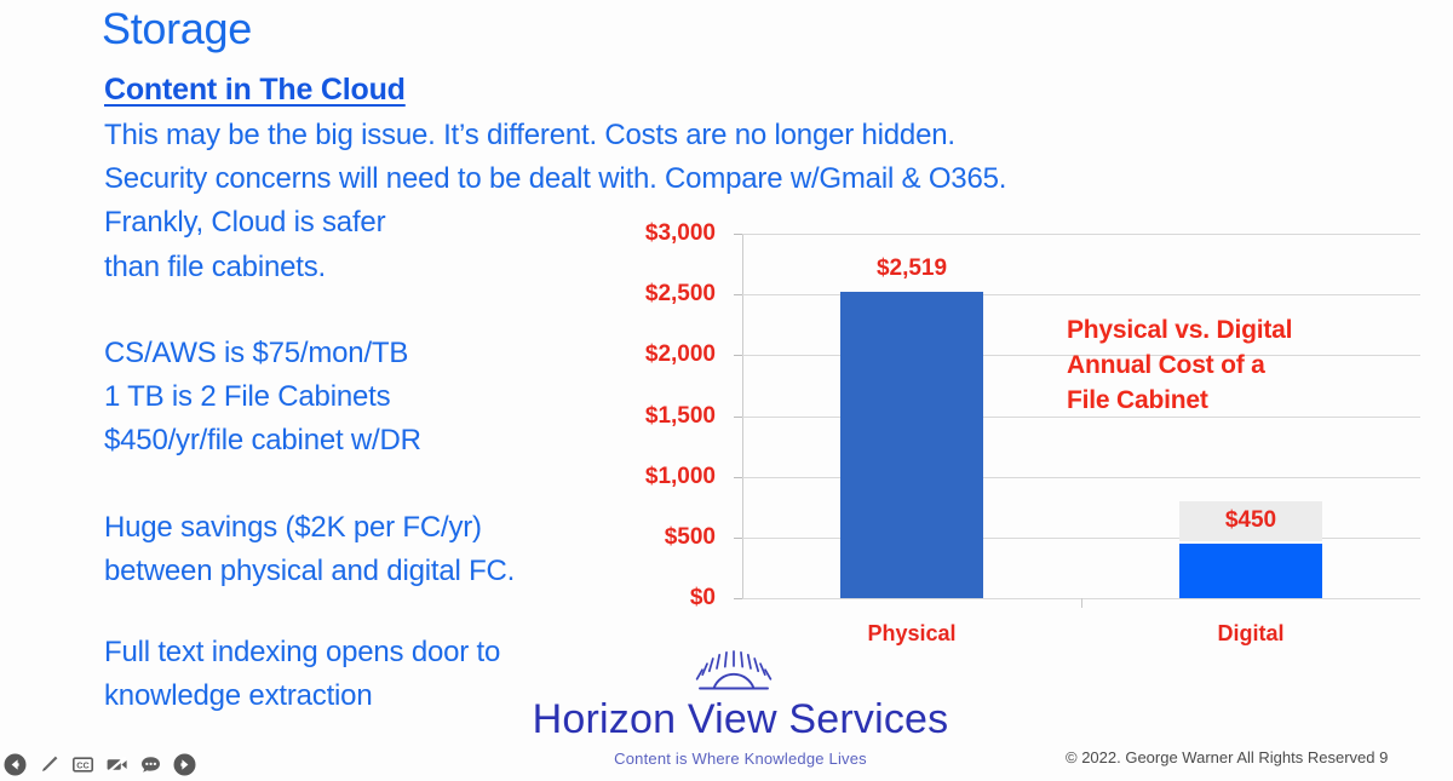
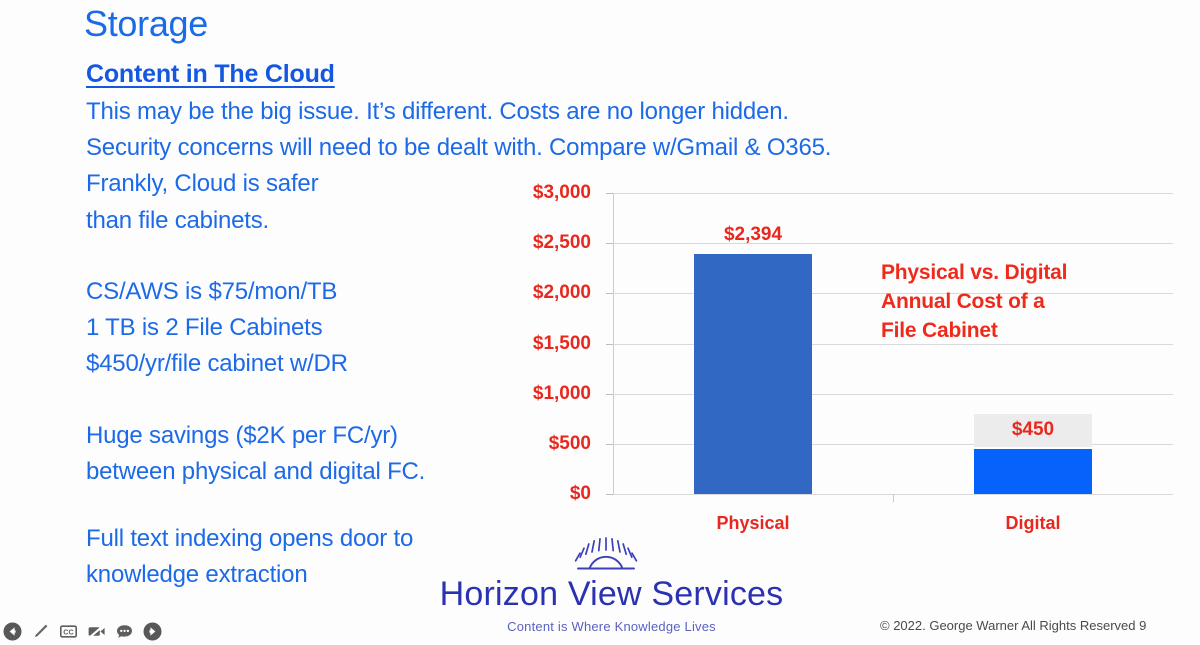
Physical: $2,519 -> $2,394
